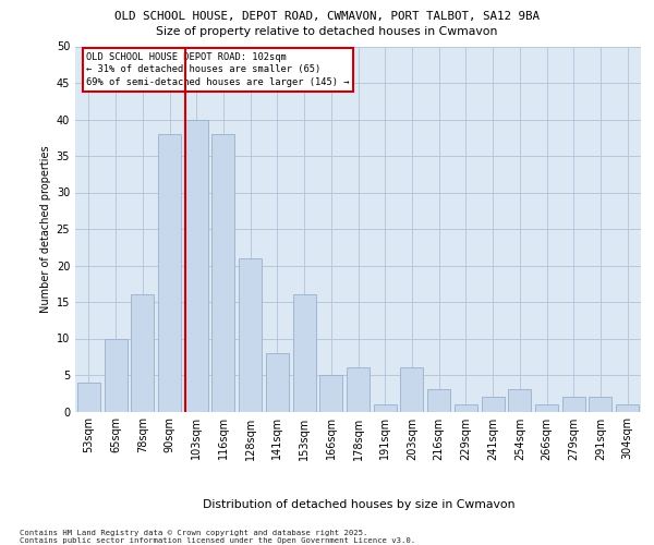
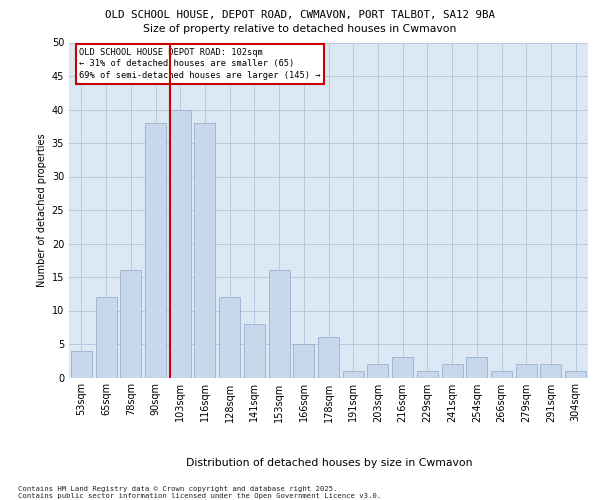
65sqm: 10 -> 12
128sqm: 21 -> 12
203sqm: 6 -> 2
